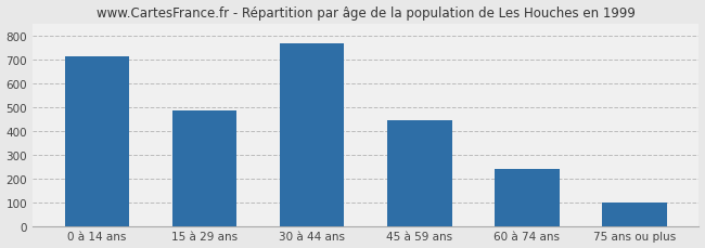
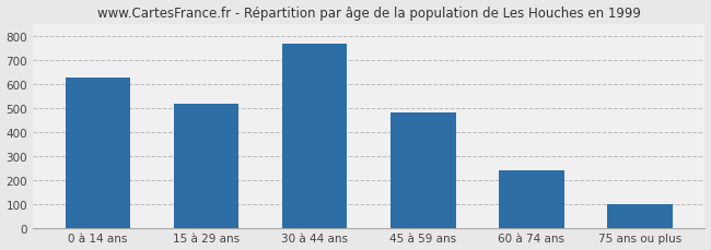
0 à 14 ans: 710 -> 625
15 à 29 ans: 485 -> 515
45 à 59 ans: 445 -> 480
